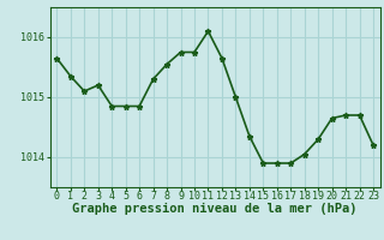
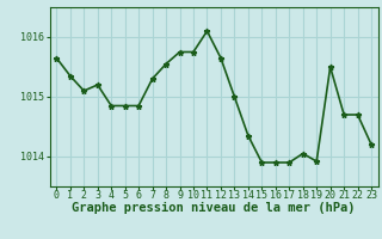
19: 1014.30 -> 1013.92
20: 1014.65 -> 1015.50
